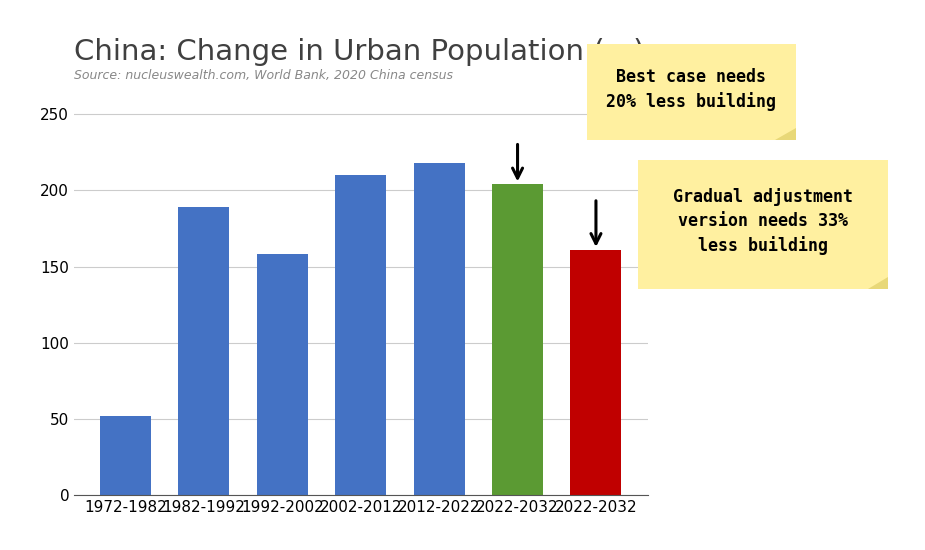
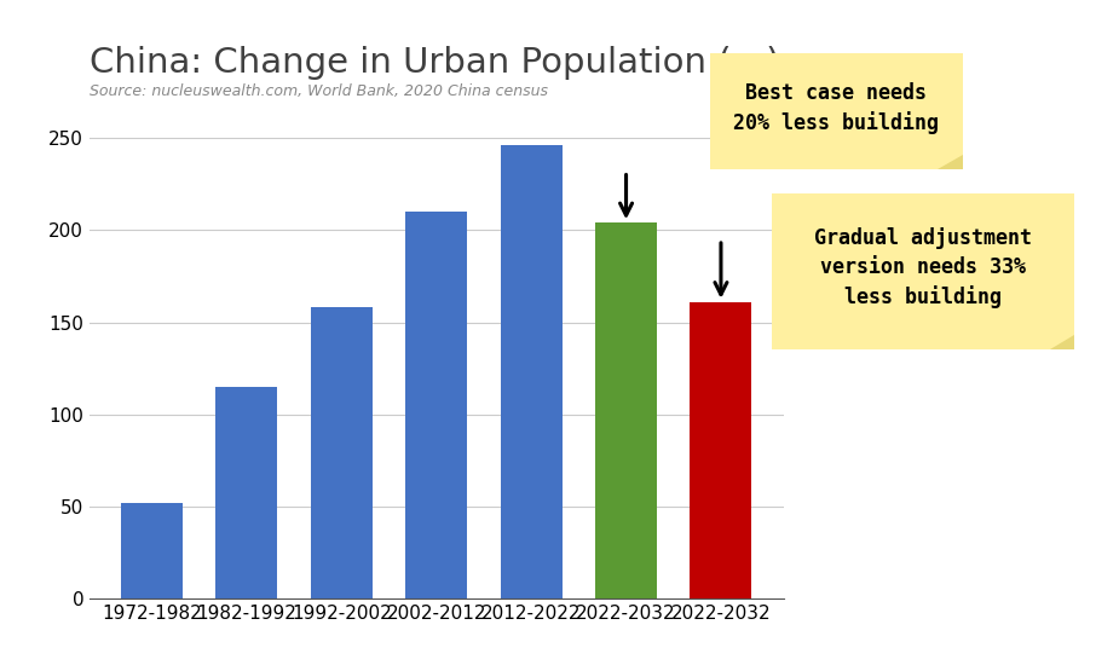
1982-1992: 189 -> 115
2012-2022: 218 -> 246
